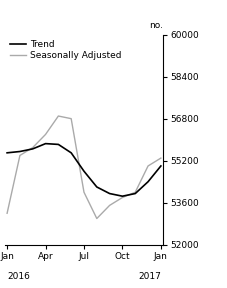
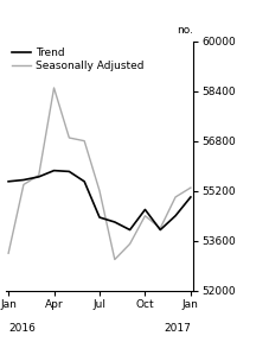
Seasonally Adjusted/Apr: 56200 -> 58500
Trend/Jul: 54800 -> 54350
Seasonally Adjusted/Jul: 54000 -> 55200
Trend/Oct: 53850 -> 54600
Seasonally Adjusted/Oct: 53800 -> 54400
